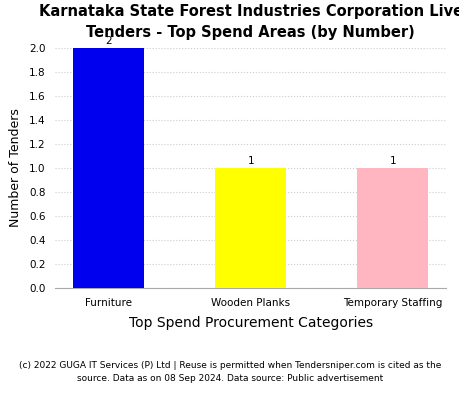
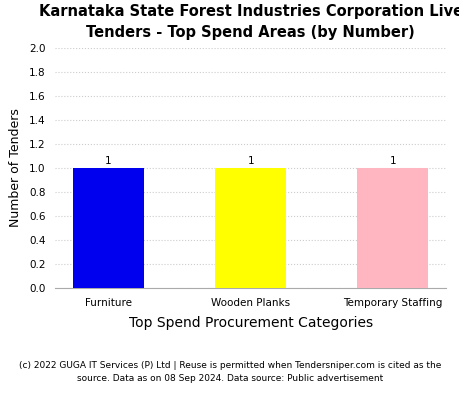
Furniture: 2 -> 1
